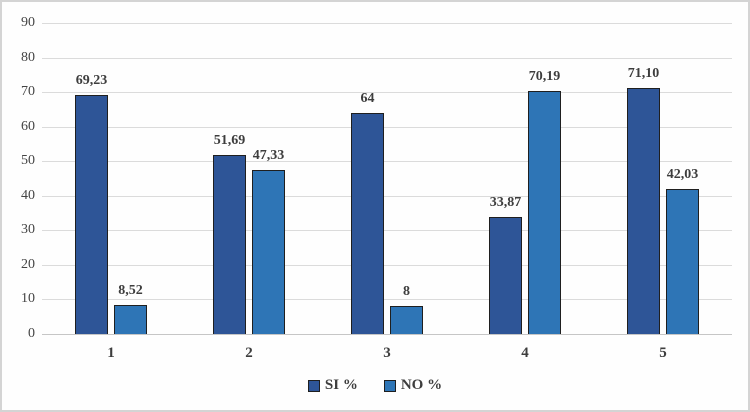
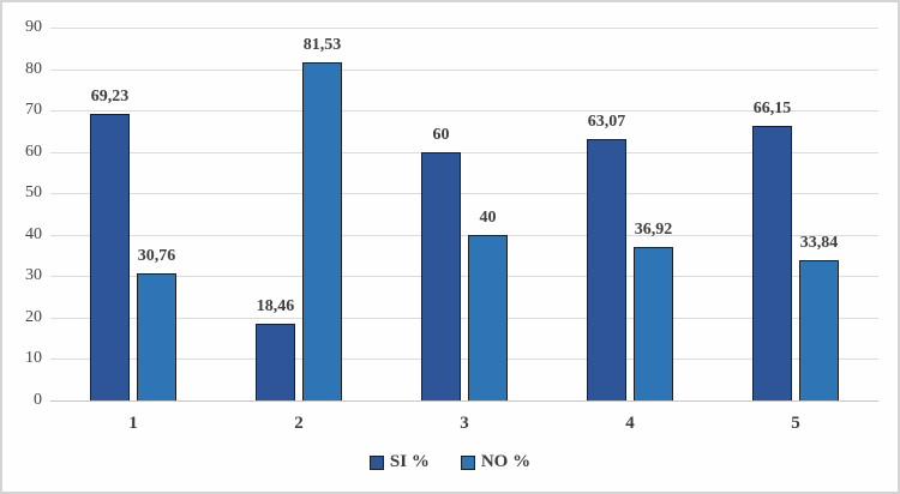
NO %/1: 8,52 -> 30,76
SI %/2: 51,69 -> 18,46
NO %/2: 47,33 -> 81,53
SI %/3: 64 -> 60
NO %/3: 8 -> 40
SI %/4: 33,87 -> 63,07
NO %/4: 70,19 -> 36,92
SI %/5: 71,10 -> 66,15
NO %/5: 42,03 -> 33,84
